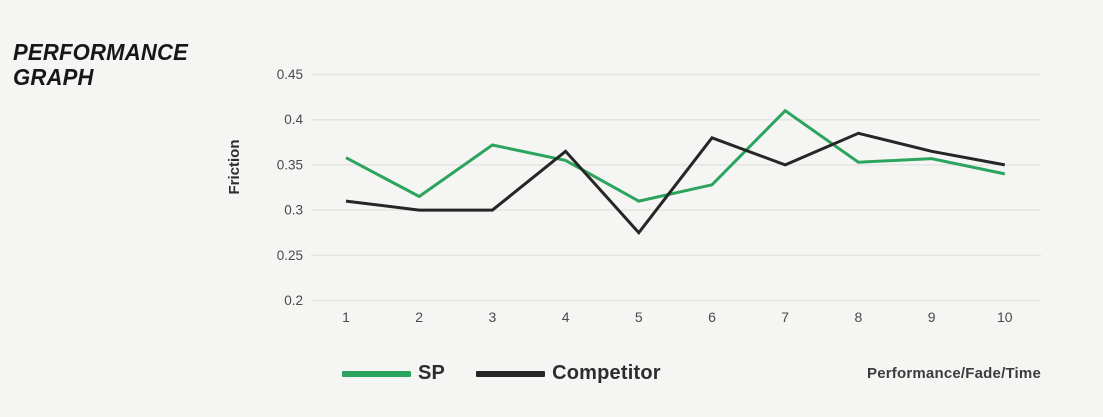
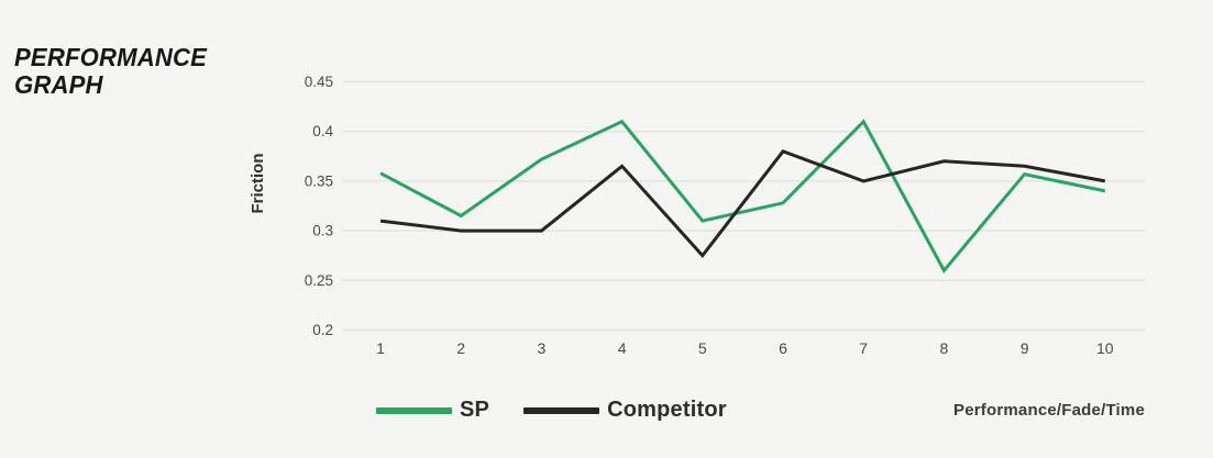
SP/4: 0.35 -> 0.41
SP/8: 0.35 -> 0.26
Competitor/8: 0.39 -> 0.37
